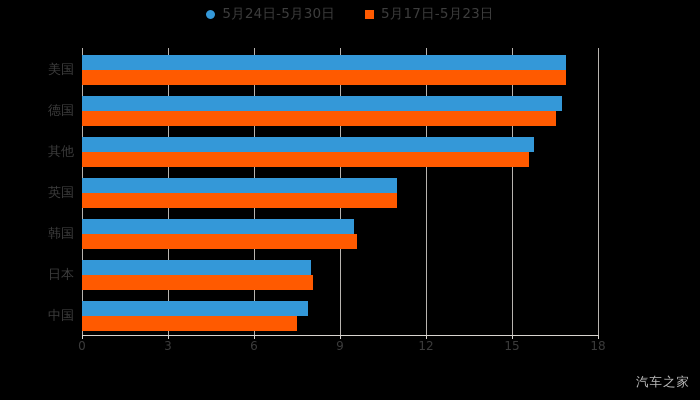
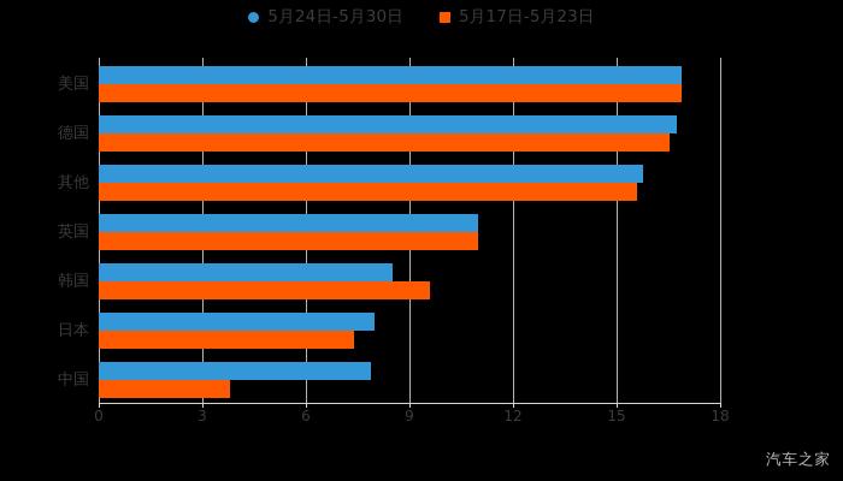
5月24日-5月30日/韩国: 9.5 -> 8.5
5月17日-5月23日/日本: 8.1 -> 7.4
5月17日-5月23日/中国: 7.5 -> 3.8
